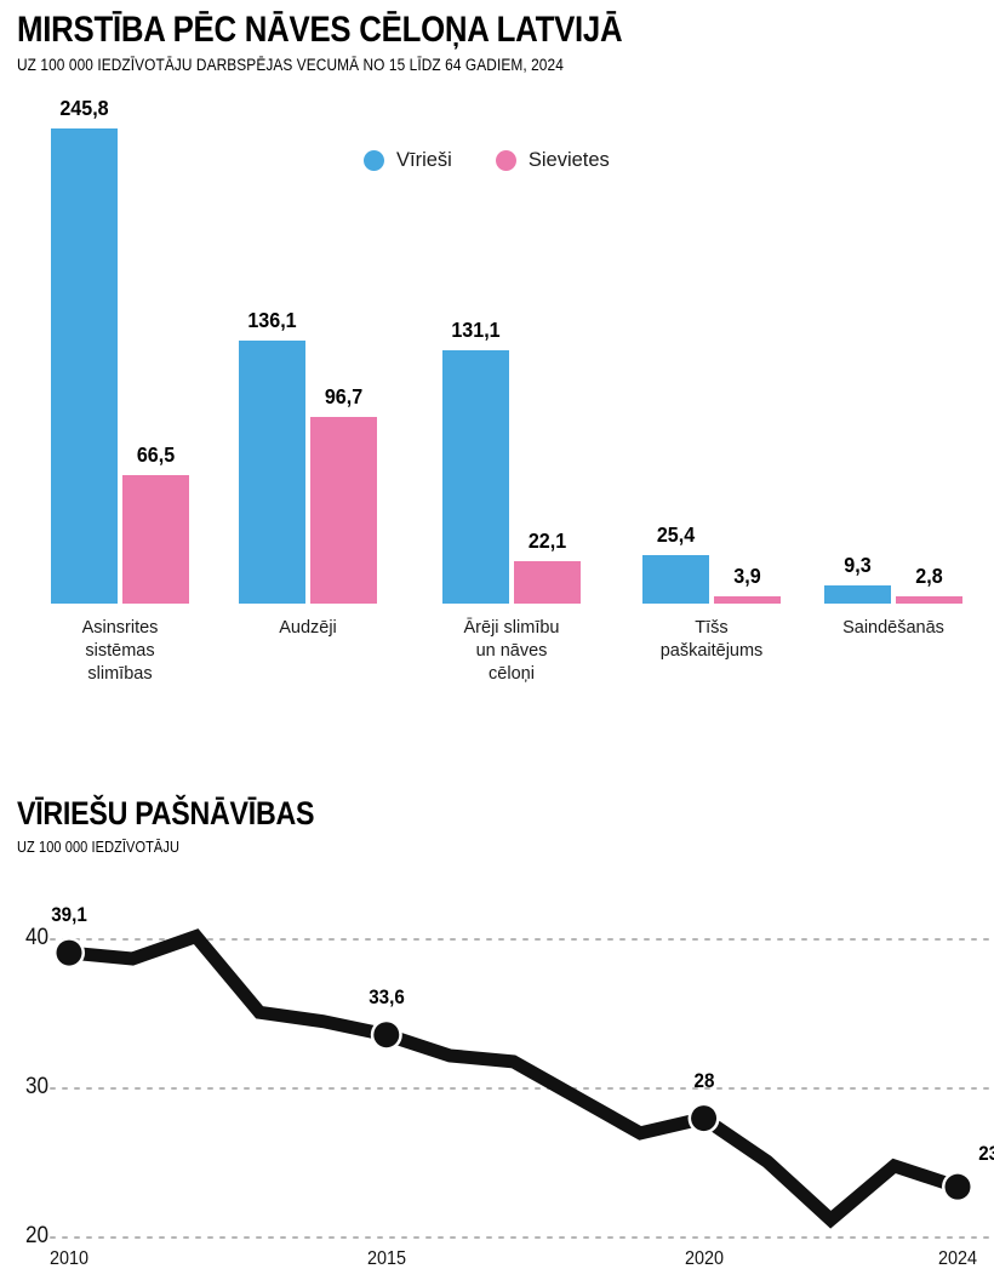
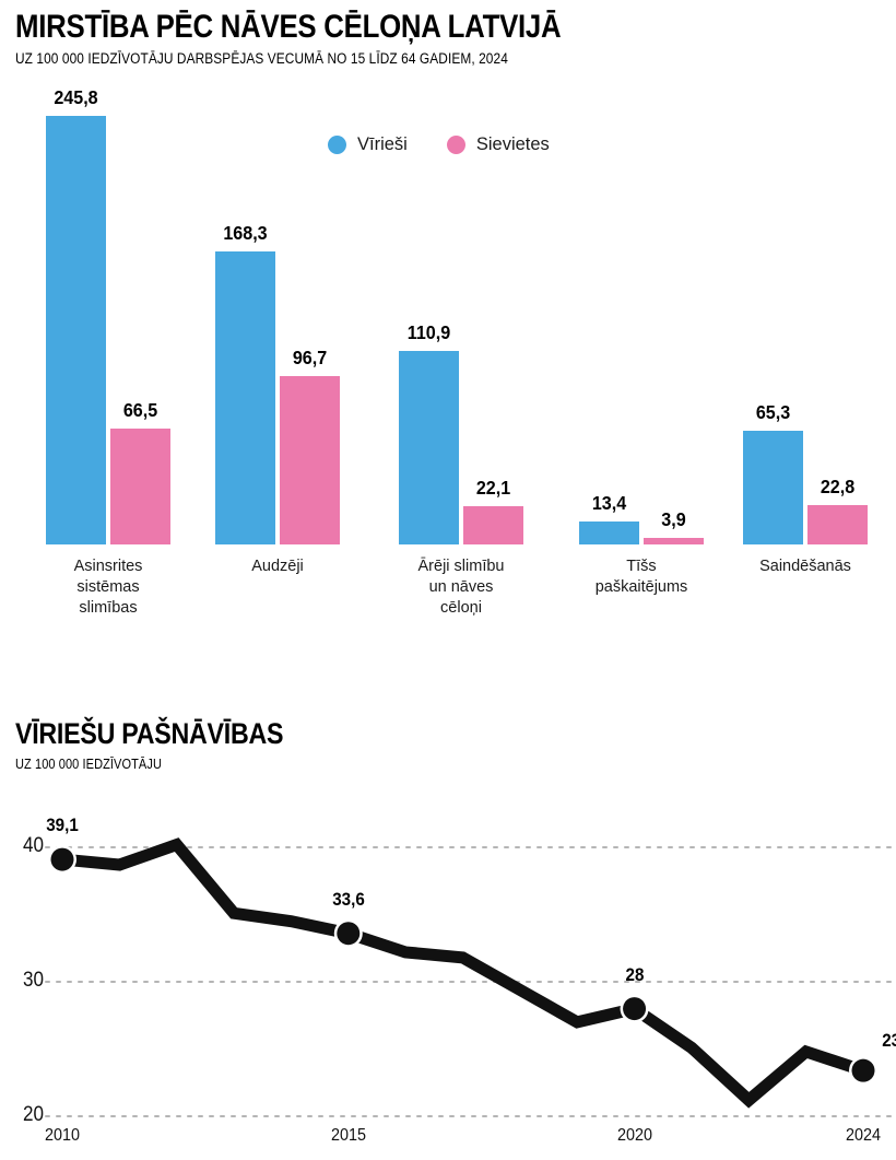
MIRSTĪBA PĒC NĀVES CĒLOŅA LATVIJĀ/Vīrieši/Audzēji: 136,1 -> 168,3
MIRSTĪBA PĒC NĀVES CĒLOŅA LATVIJĀ/Vīrieši/Ārēji slimību un nāves cēloņi: 131,1 -> 110,9
MIRSTĪBA PĒC NĀVES CĒLOŅA LATVIJĀ/Vīrieši/Tīšs paškaitējums: 25,4 -> 13,4
MIRSTĪBA PĒC NĀVES CĒLOŅA LATVIJĀ/Vīrieši/Saindēšanās: 9,3 -> 65,3
MIRSTĪBA PĒC NĀVES CĒLOŅA LATVIJĀ/Sievietes/Saindēšanās: 2,8 -> 22,8
